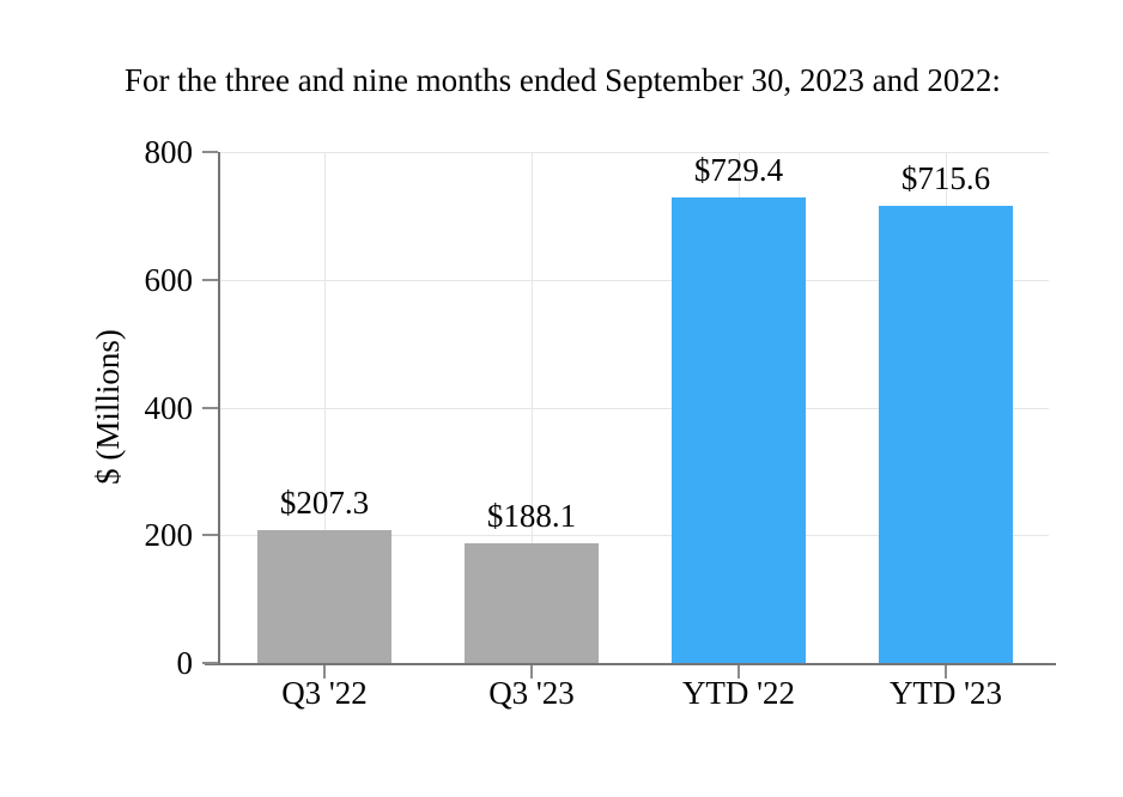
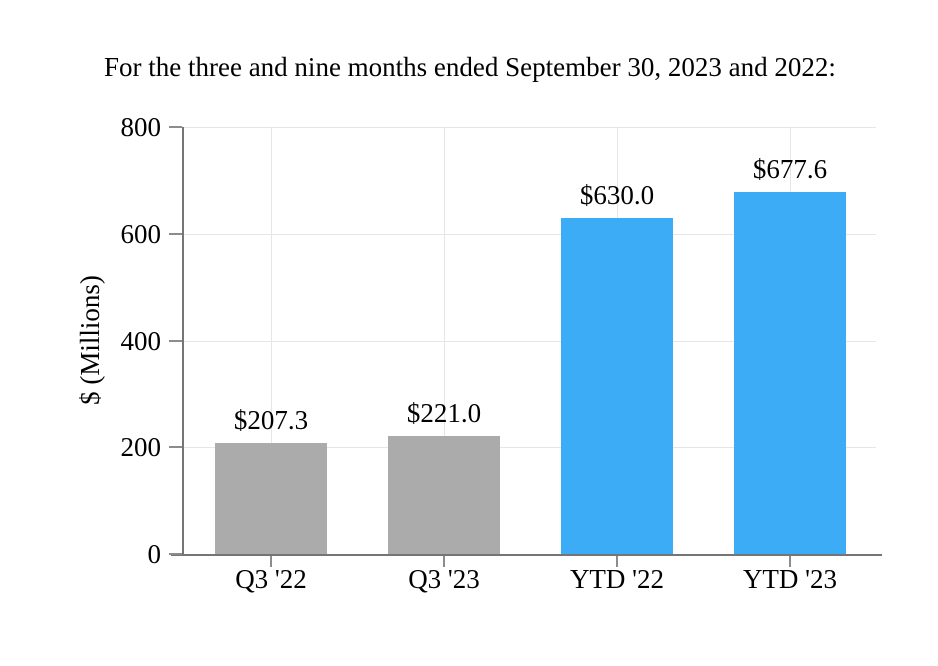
Q3 '23: $188.1 -> $221.0
YTD '22: $729.4 -> $630.0
YTD '23: $715.6 -> $677.6
